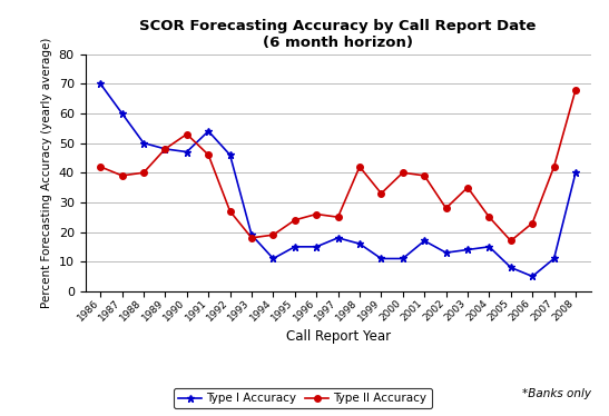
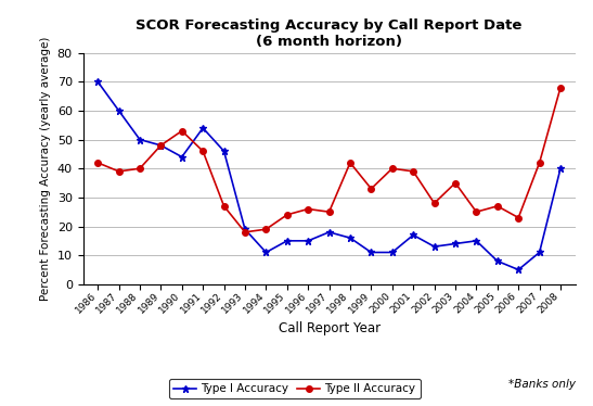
Type I Accuracy/1990: 47 -> 44
Type II Accuracy/2005: 17 -> 27
